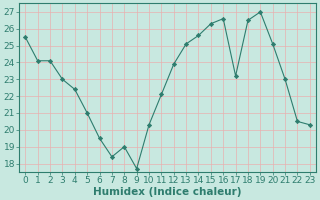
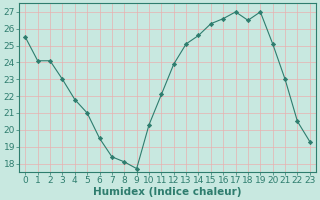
4: 22.4 -> 21.8
8: 19.0 -> 18.1
17: 23.2 -> 27.0
23: 20.3 -> 19.3
